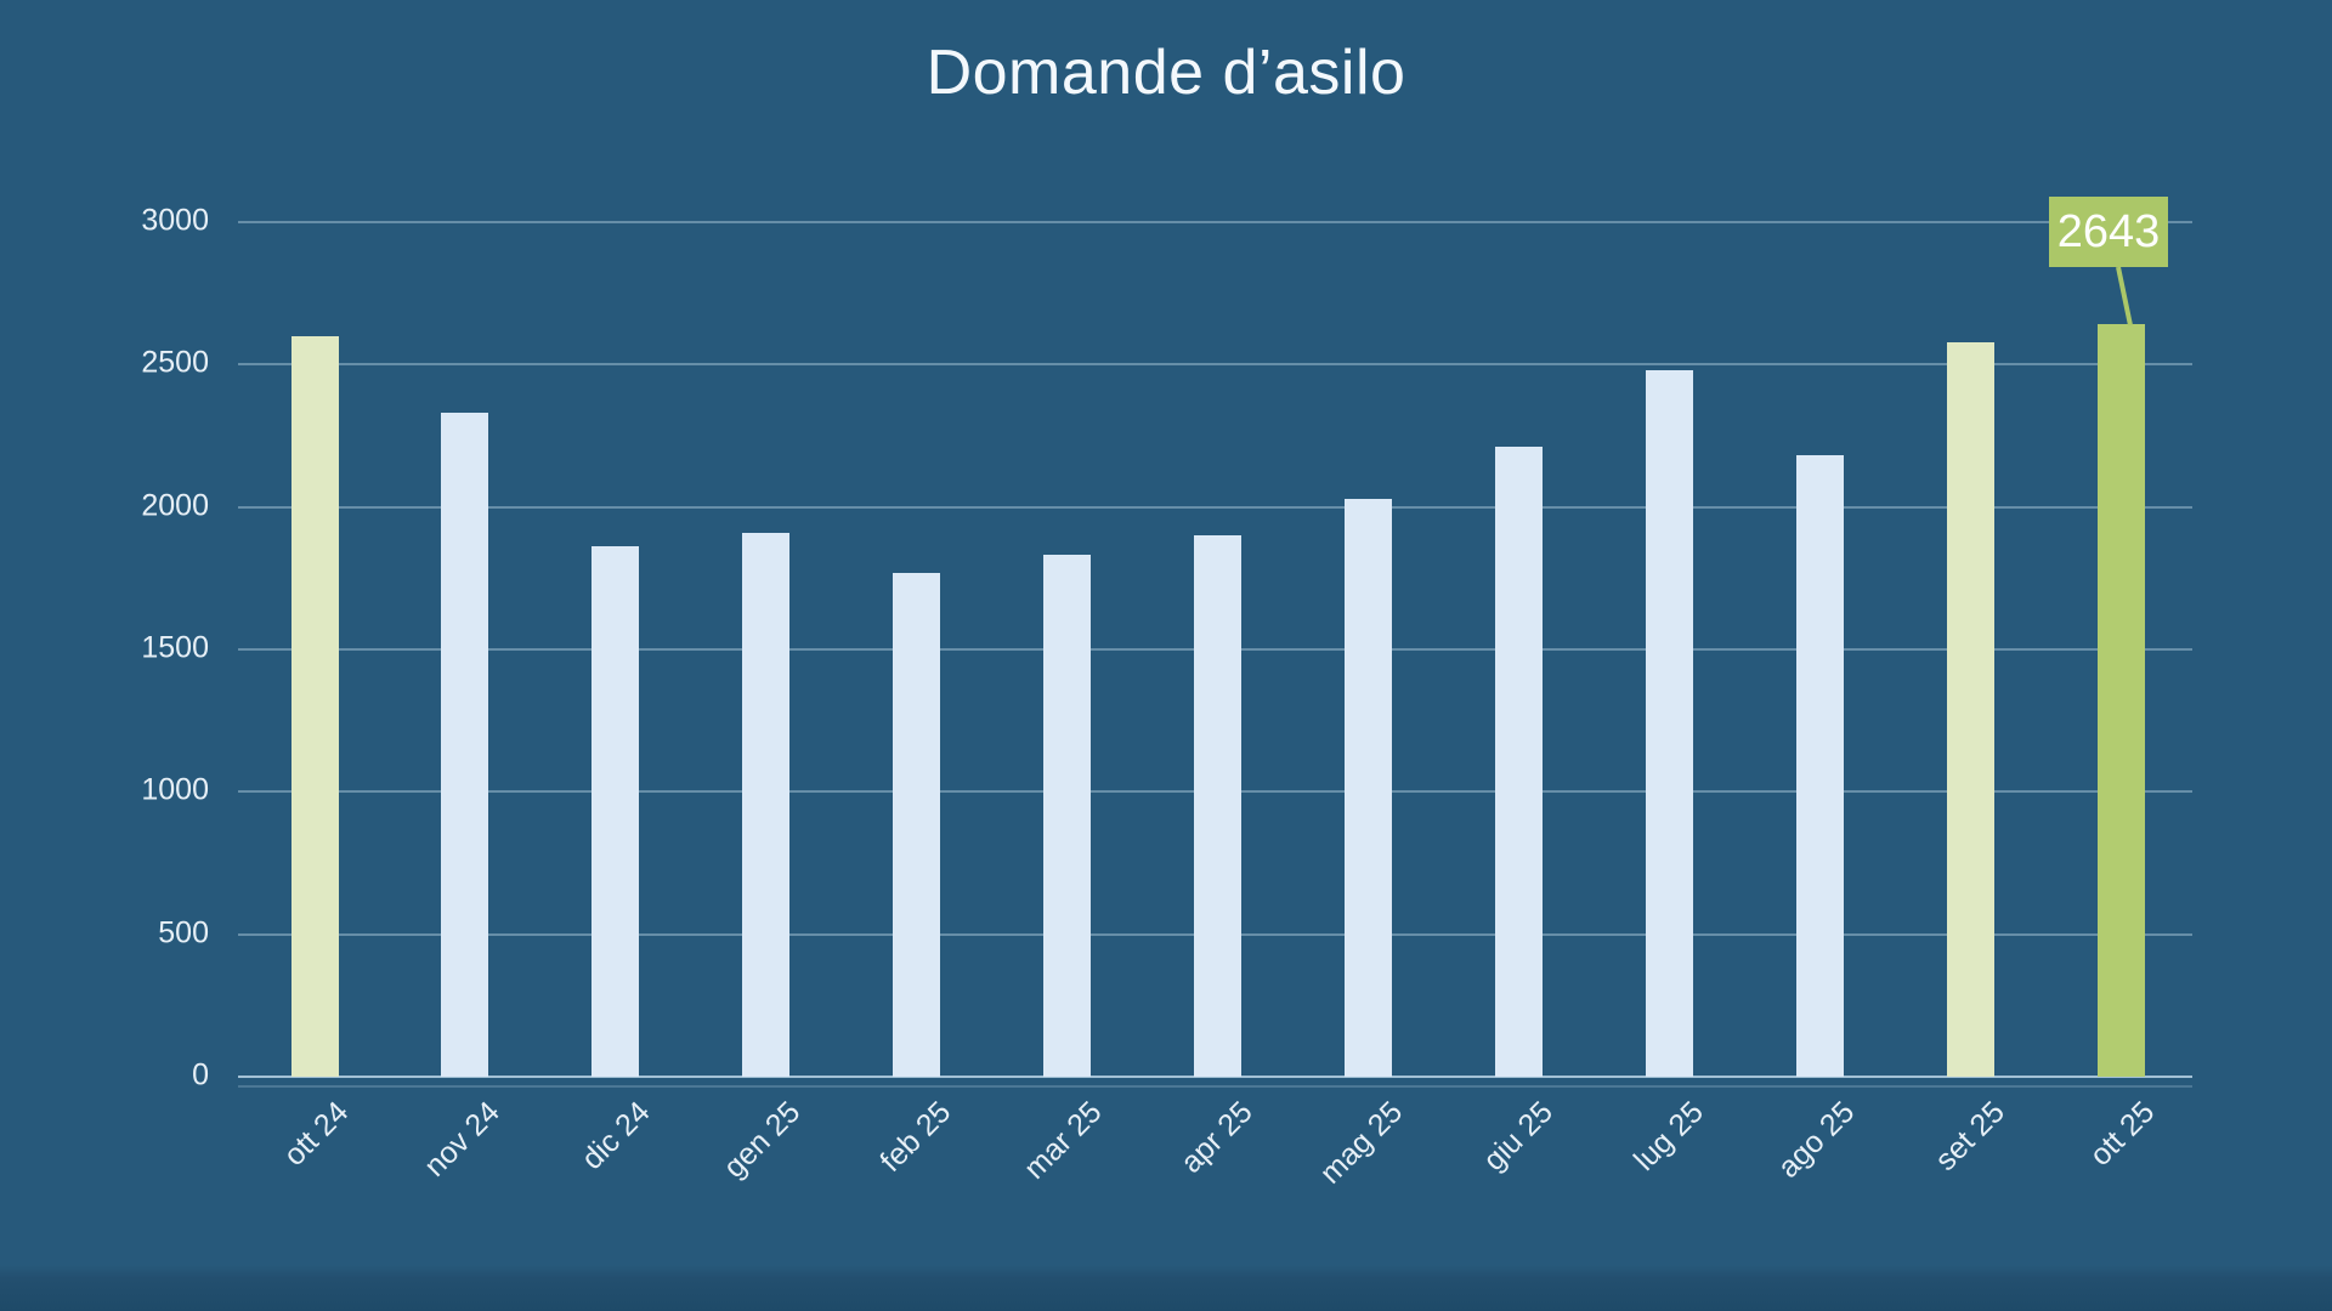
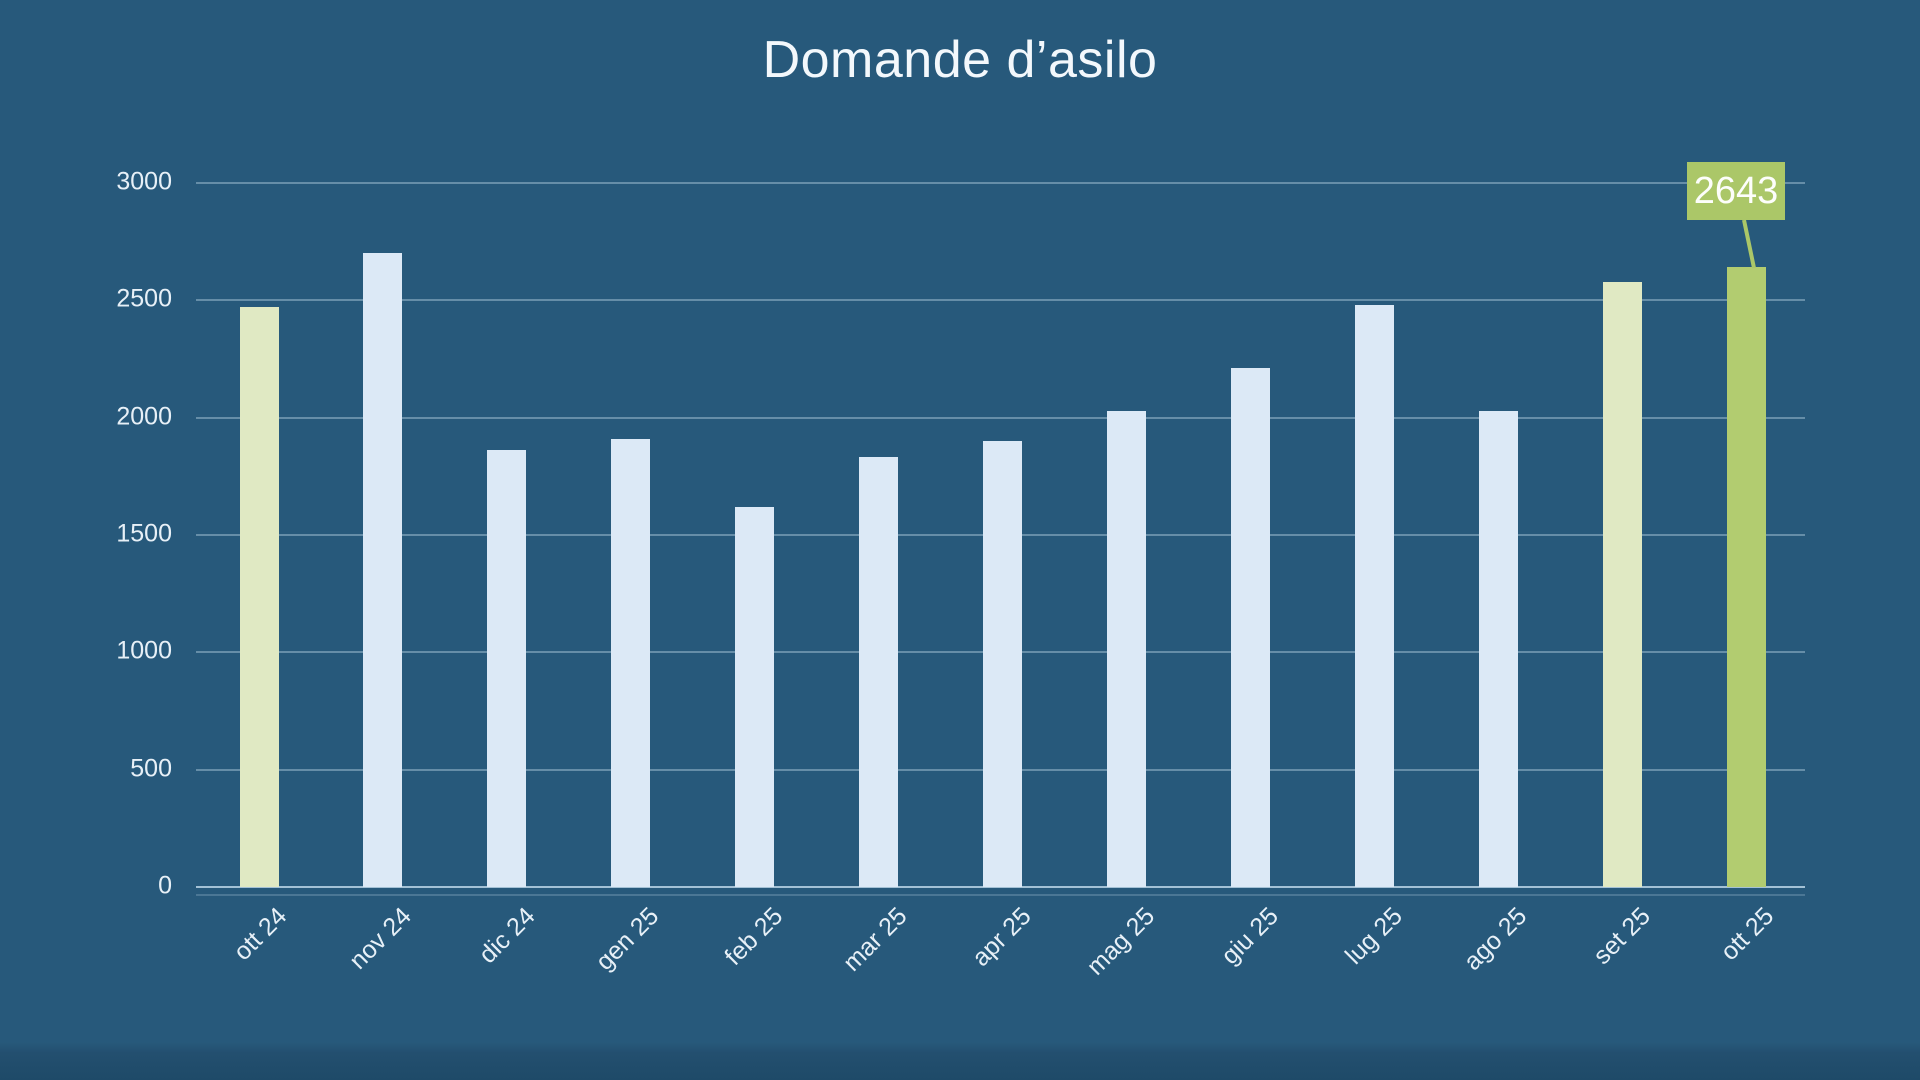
ott 24: 2600 -> 2470
nov 24: 2330 -> 2700
feb 25: 1770 -> 1620
ago 25: 2180 -> 2030
